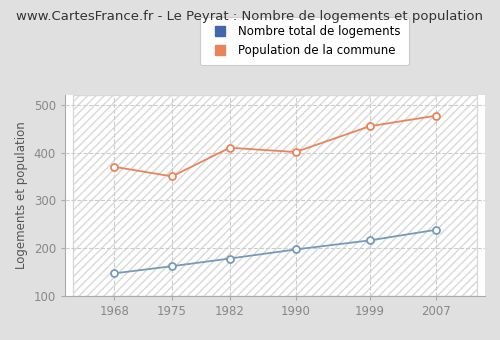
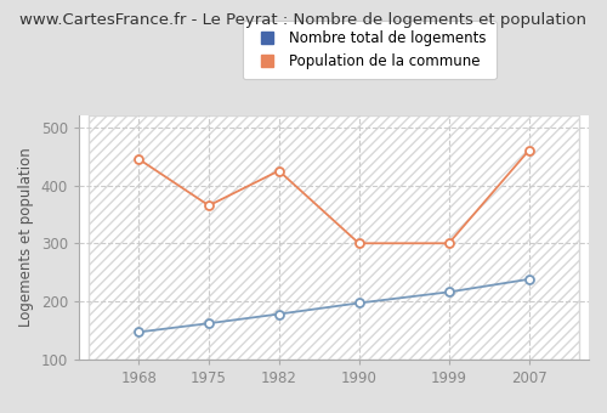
Population de la commune/1968: 370 -> 445
Population de la commune/1975: 350 -> 365
Population de la commune/1982: 410 -> 425
Population de la commune/1990: 401 -> 300
Population de la commune/1999: 455 -> 300
Population de la commune/2007: 477 -> 460
